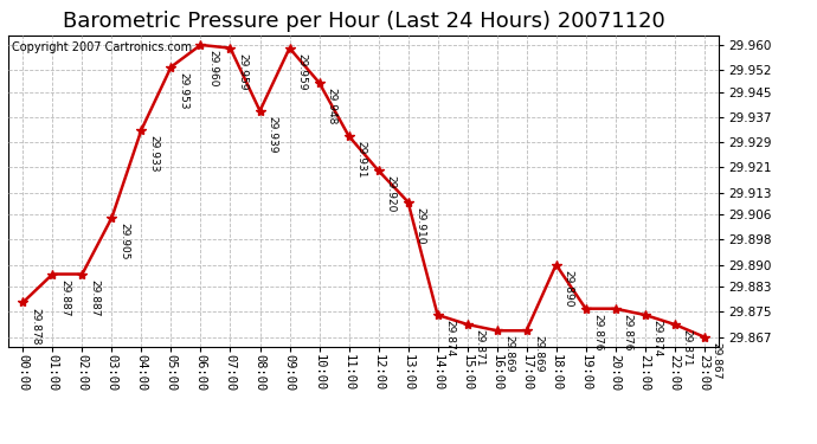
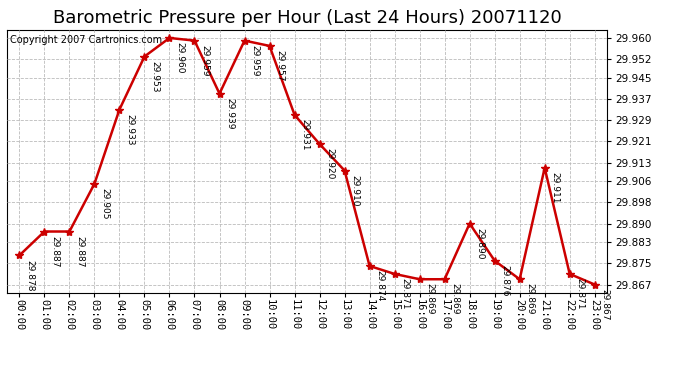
10:00: 29.948 -> 29.957
20:00: 29.876 -> 29.869
21:00: 29.874 -> 29.911
